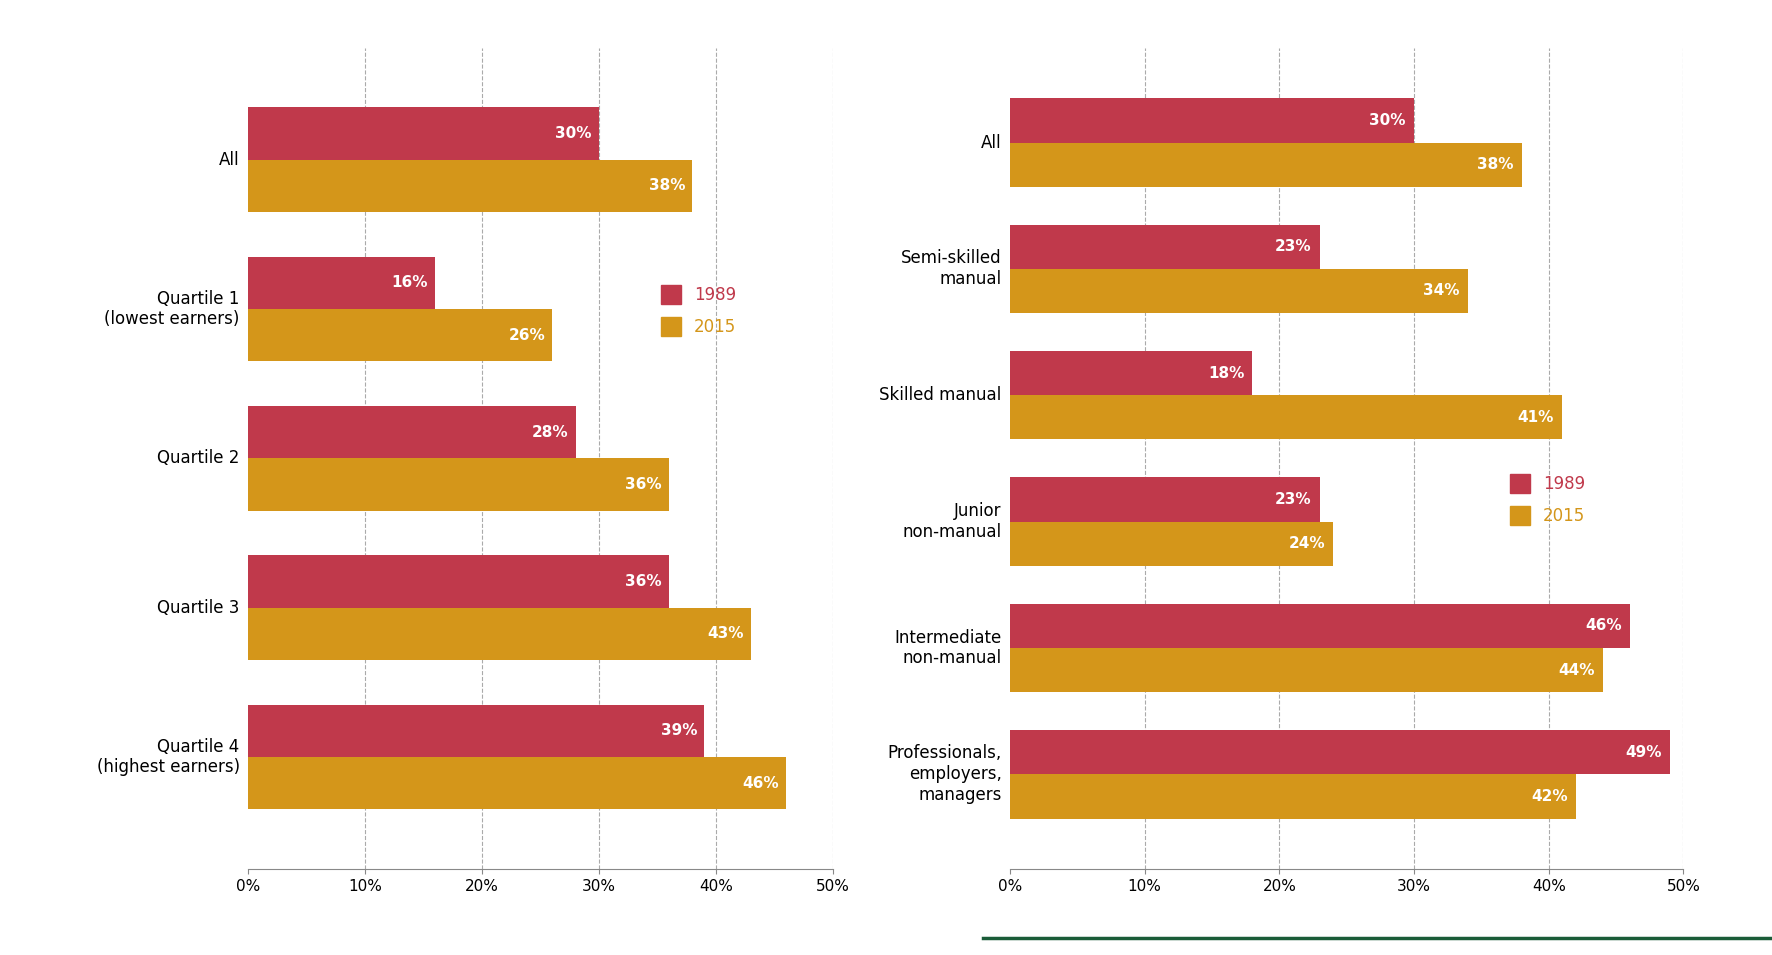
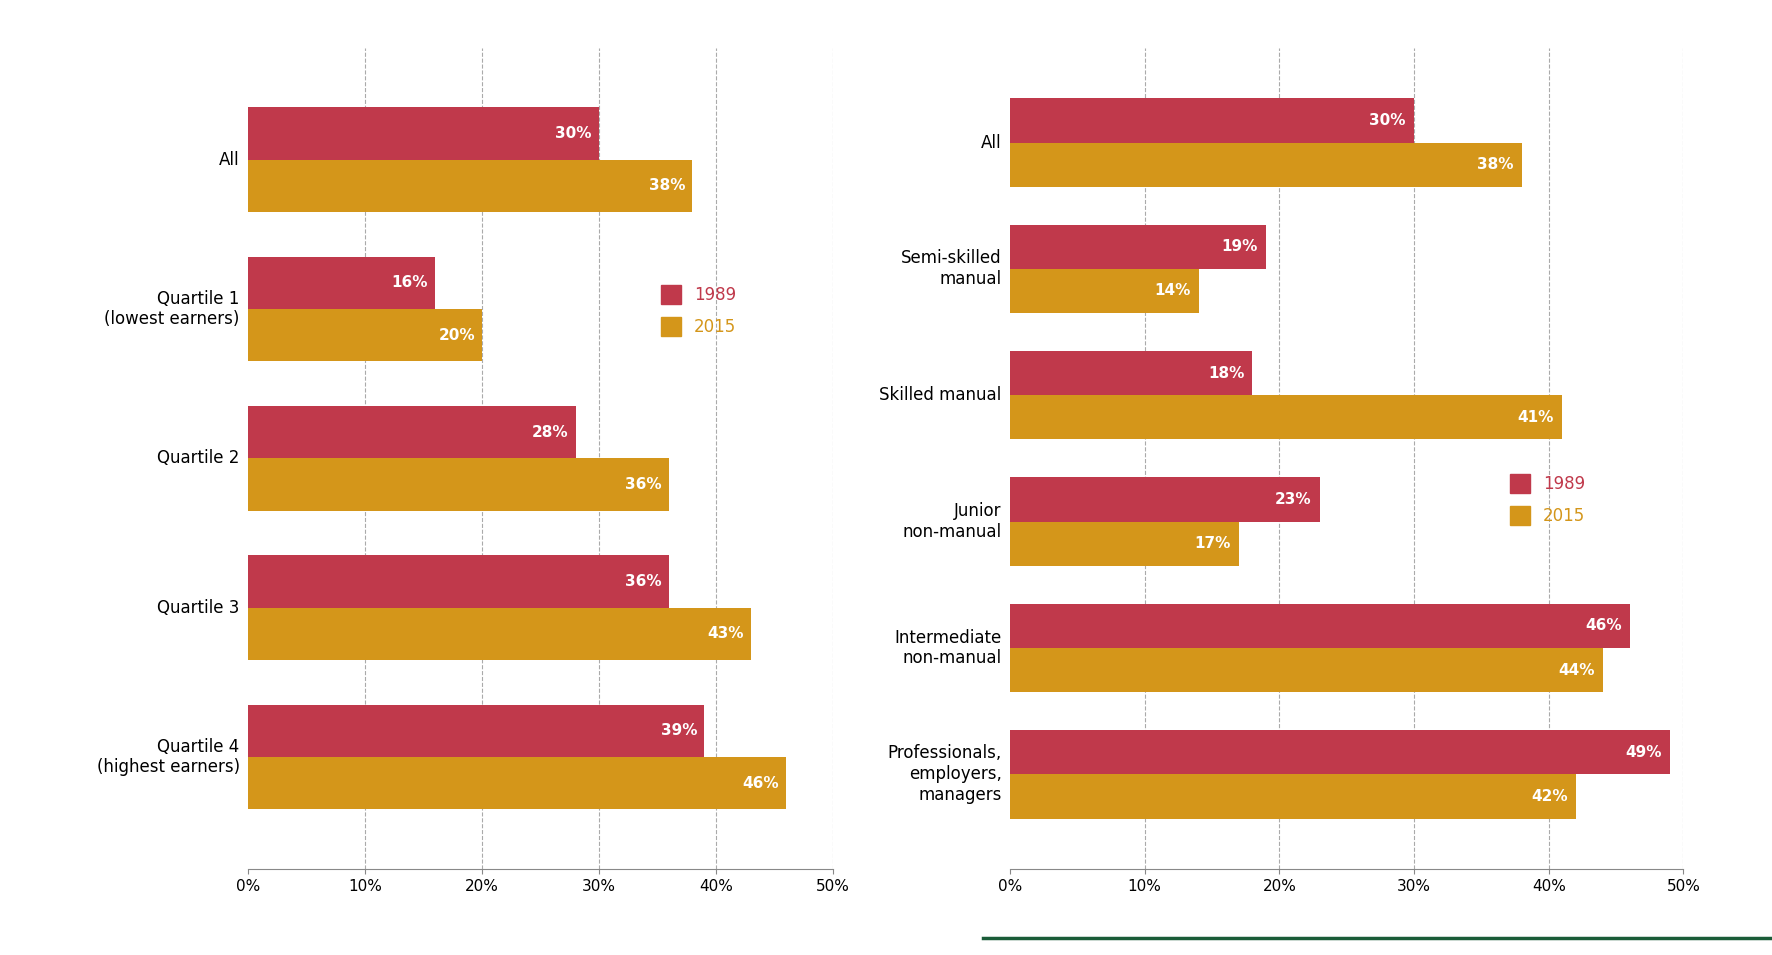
2015/Quartile 1 (lowest earners): 26% -> 20%
1989/Semi-skilled manual: 23% -> 19%
2015/Semi-skilled manual: 34% -> 14%
2015/Junior non-manual: 24% -> 17%
